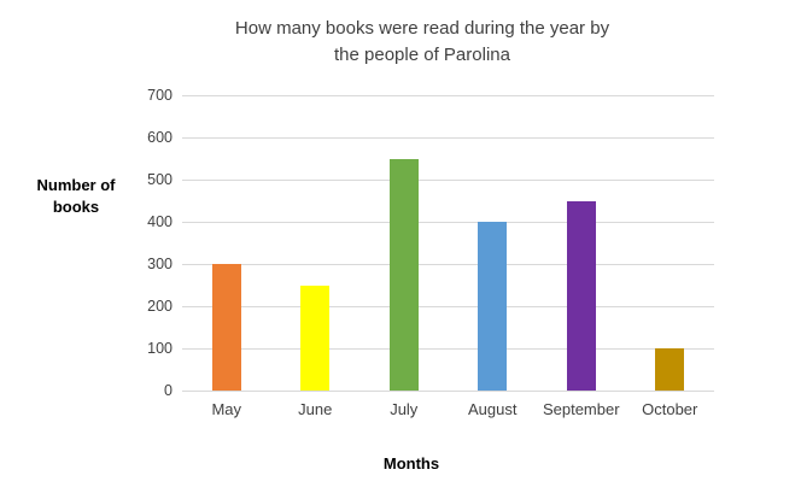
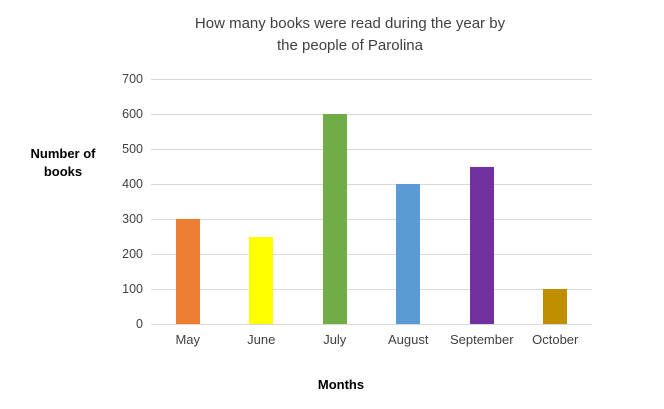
July: 550 -> 600
